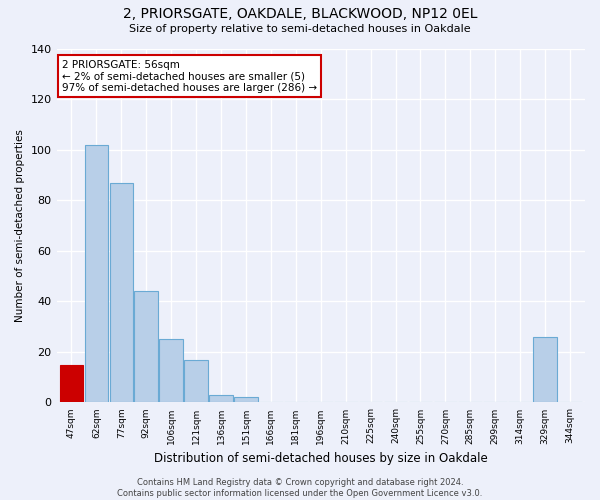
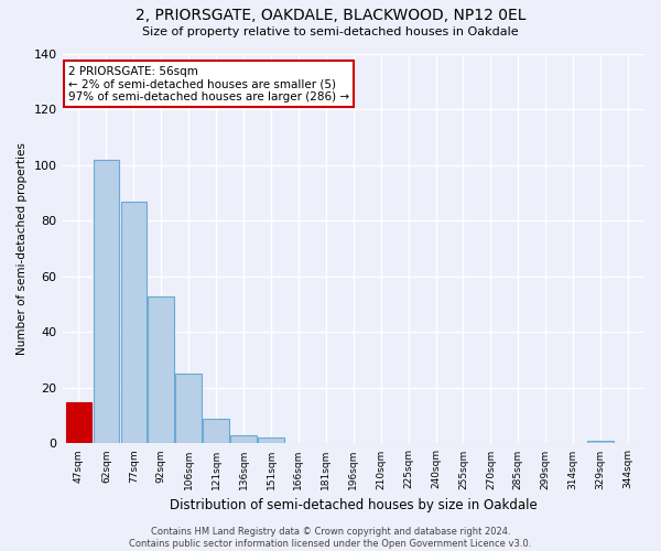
92sqm: 44 -> 53
121sqm: 17 -> 9
329sqm: 26 -> 1
